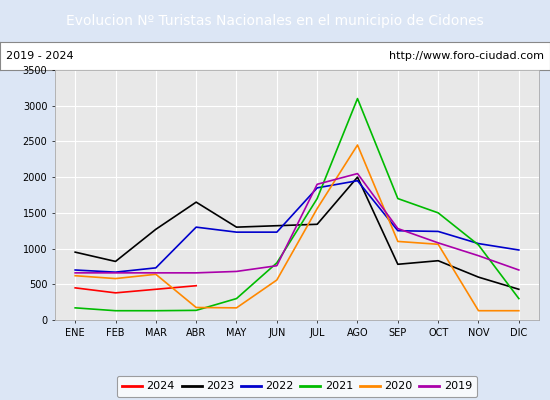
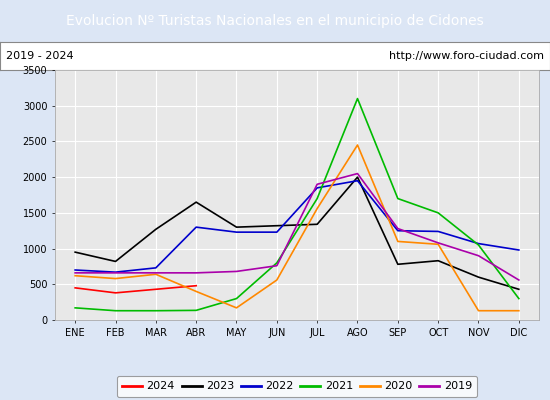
2020/ABR: 180 -> 400
2019/DIC: 700 -> 560
